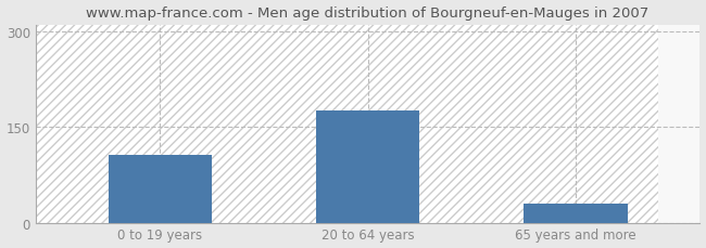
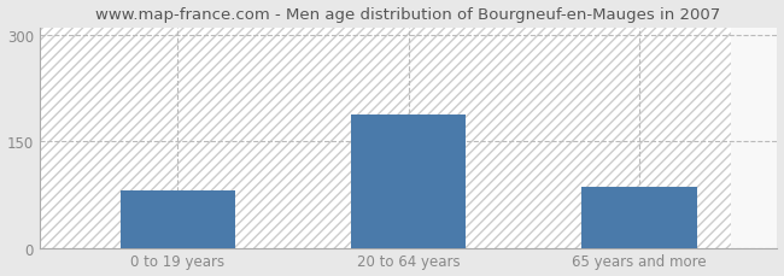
0 to 19 years: 107 -> 80
20 to 64 years: 175 -> 188
65 years and more: 30 -> 86
